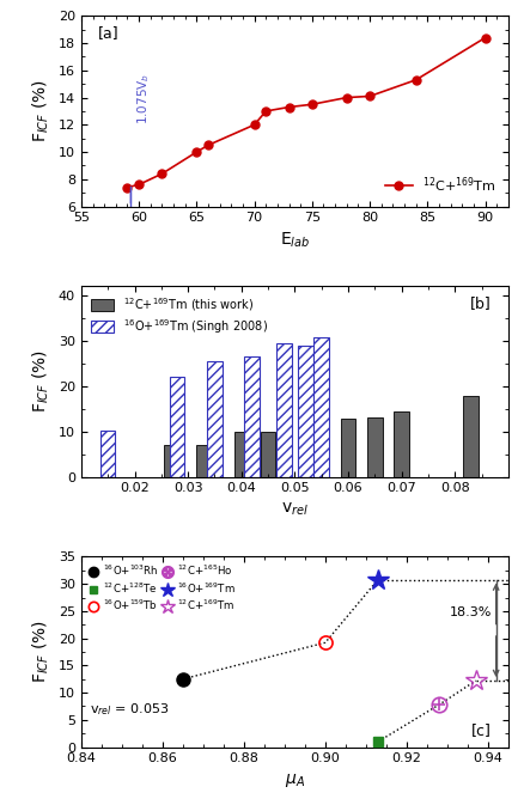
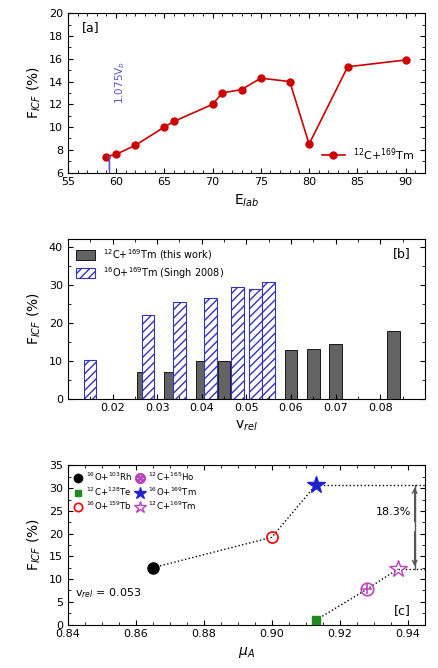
75: 13.5 -> 14.3
80: 14.1 -> 8.5
90: 18.4 -> 15.9
